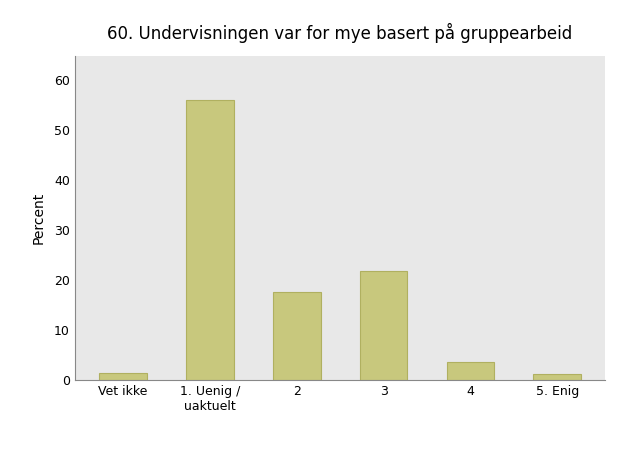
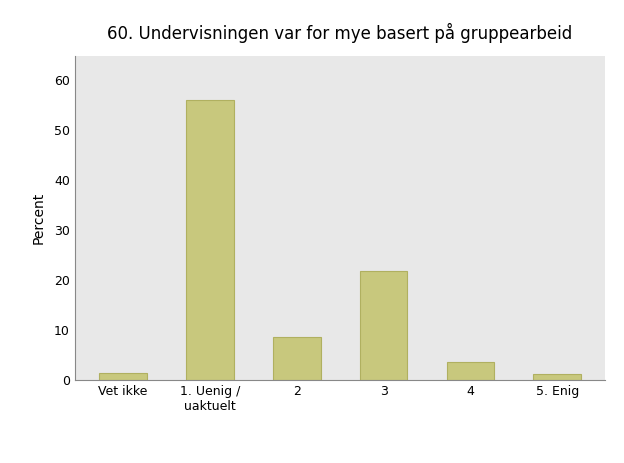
2: 17.5 -> 8.5
